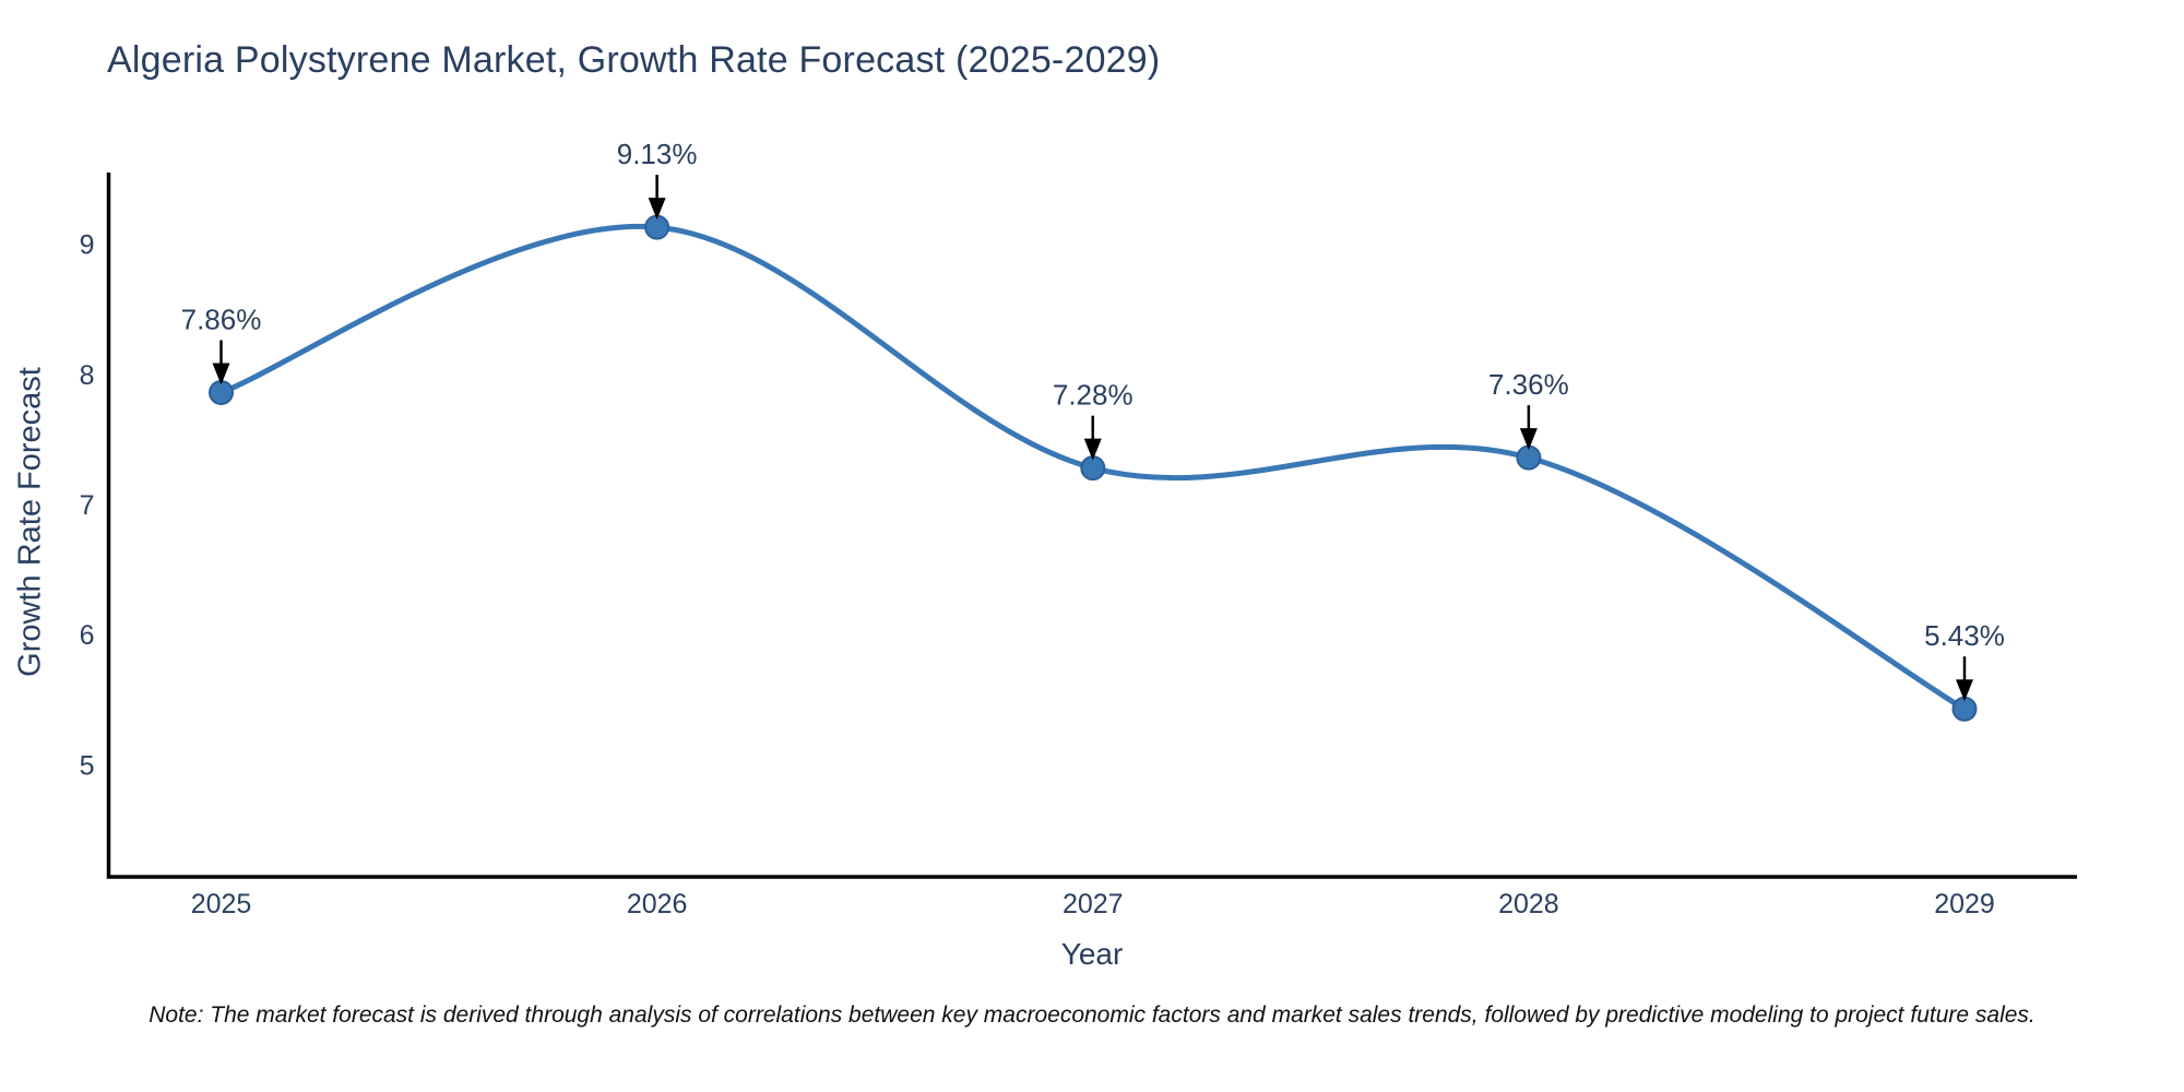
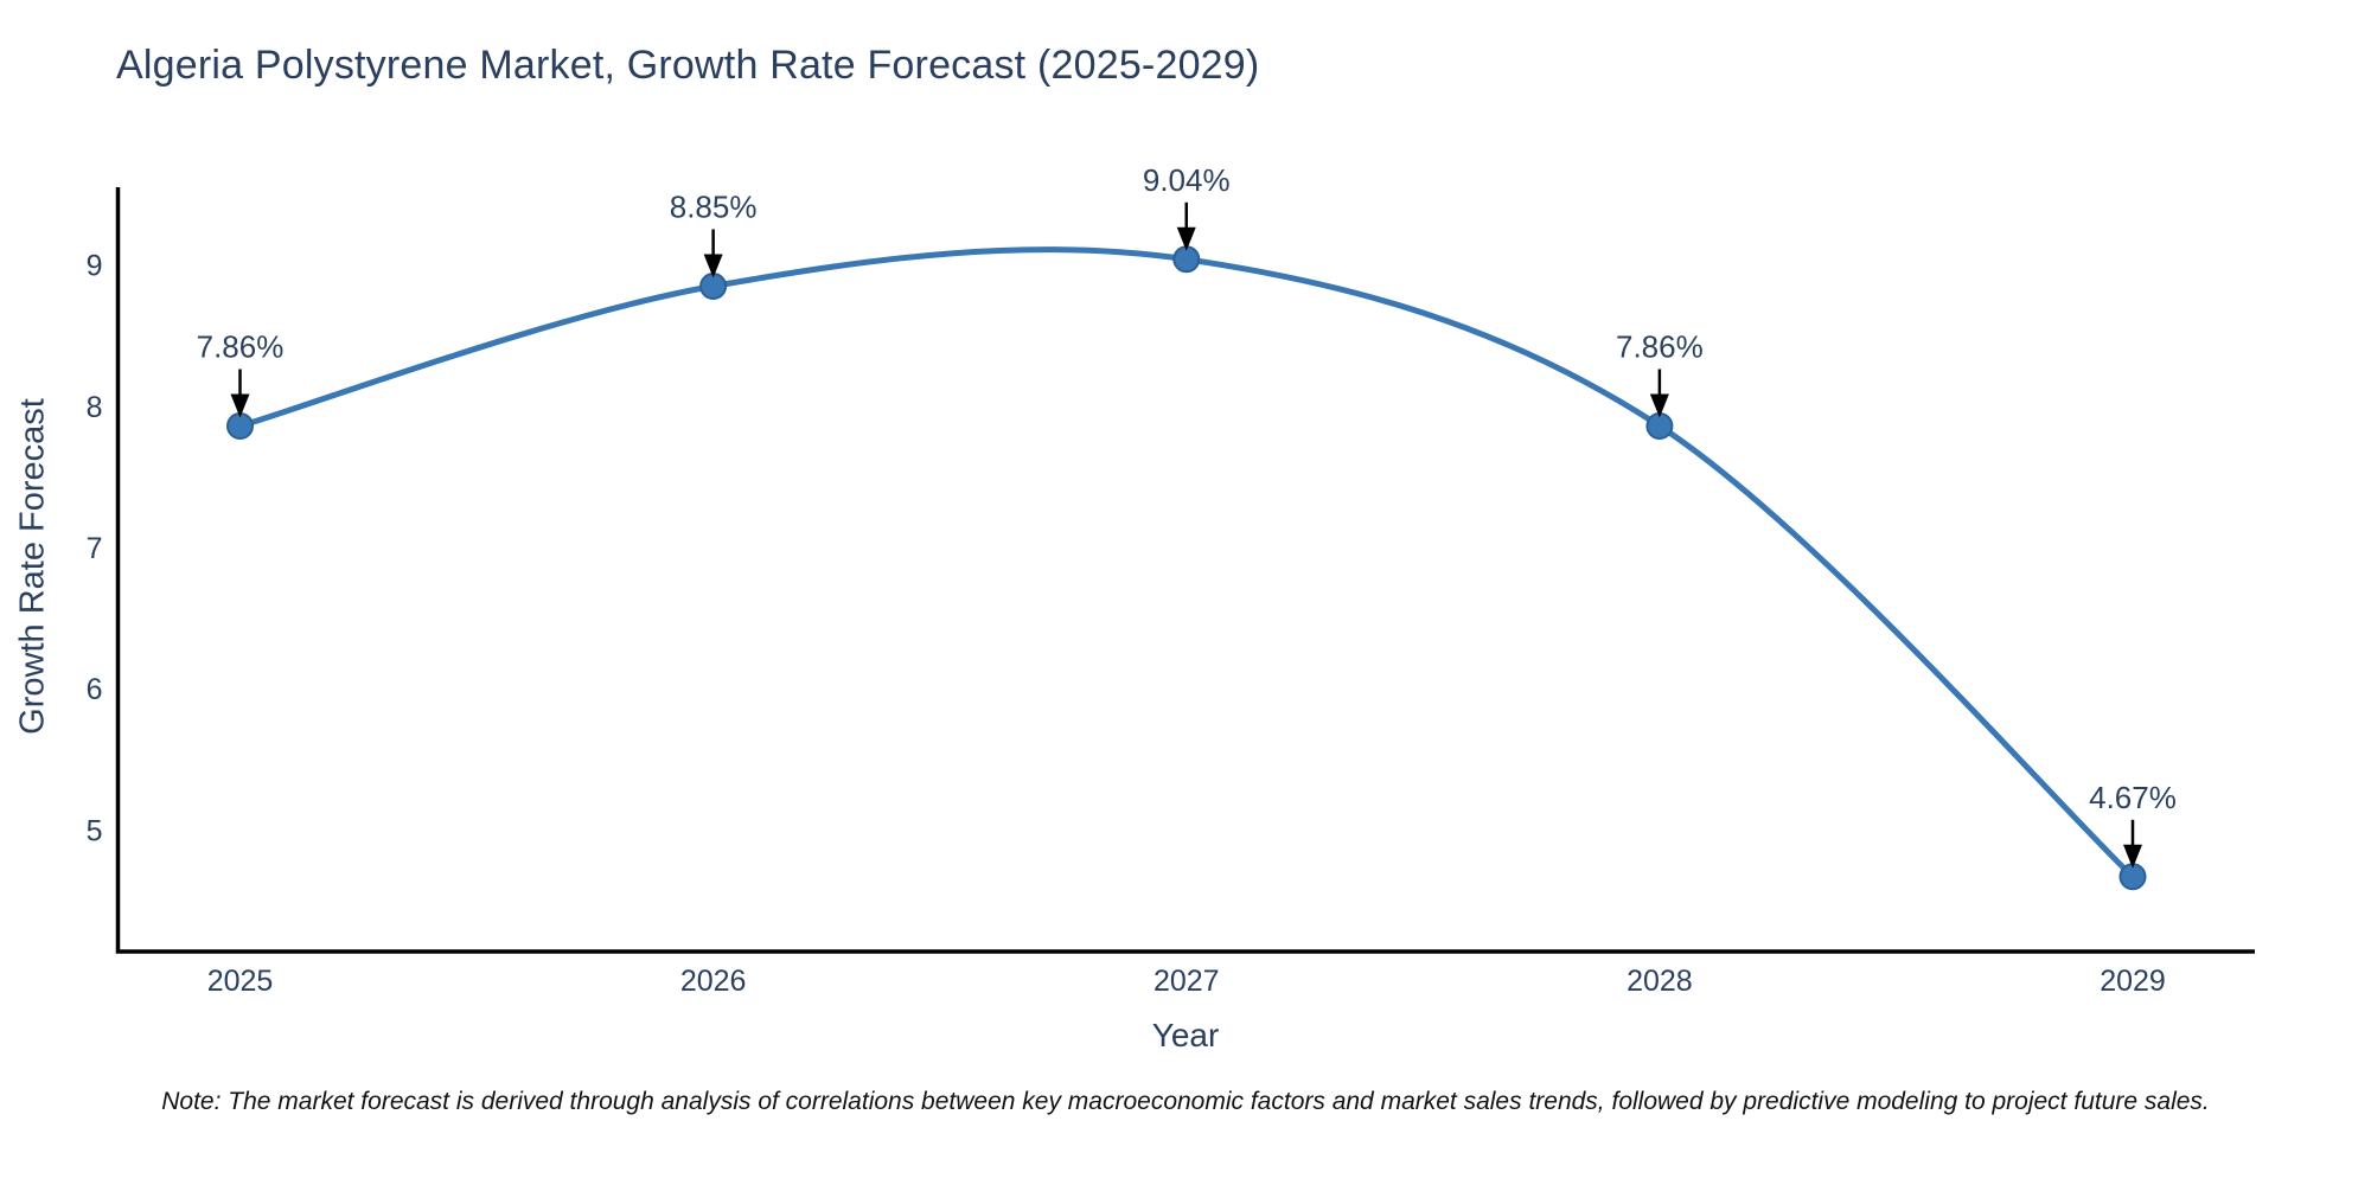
2026: 9.13% -> 8.85%
2027: 7.28% -> 9.04%
2028: 7.36% -> 7.86%
2029: 5.43% -> 4.67%
